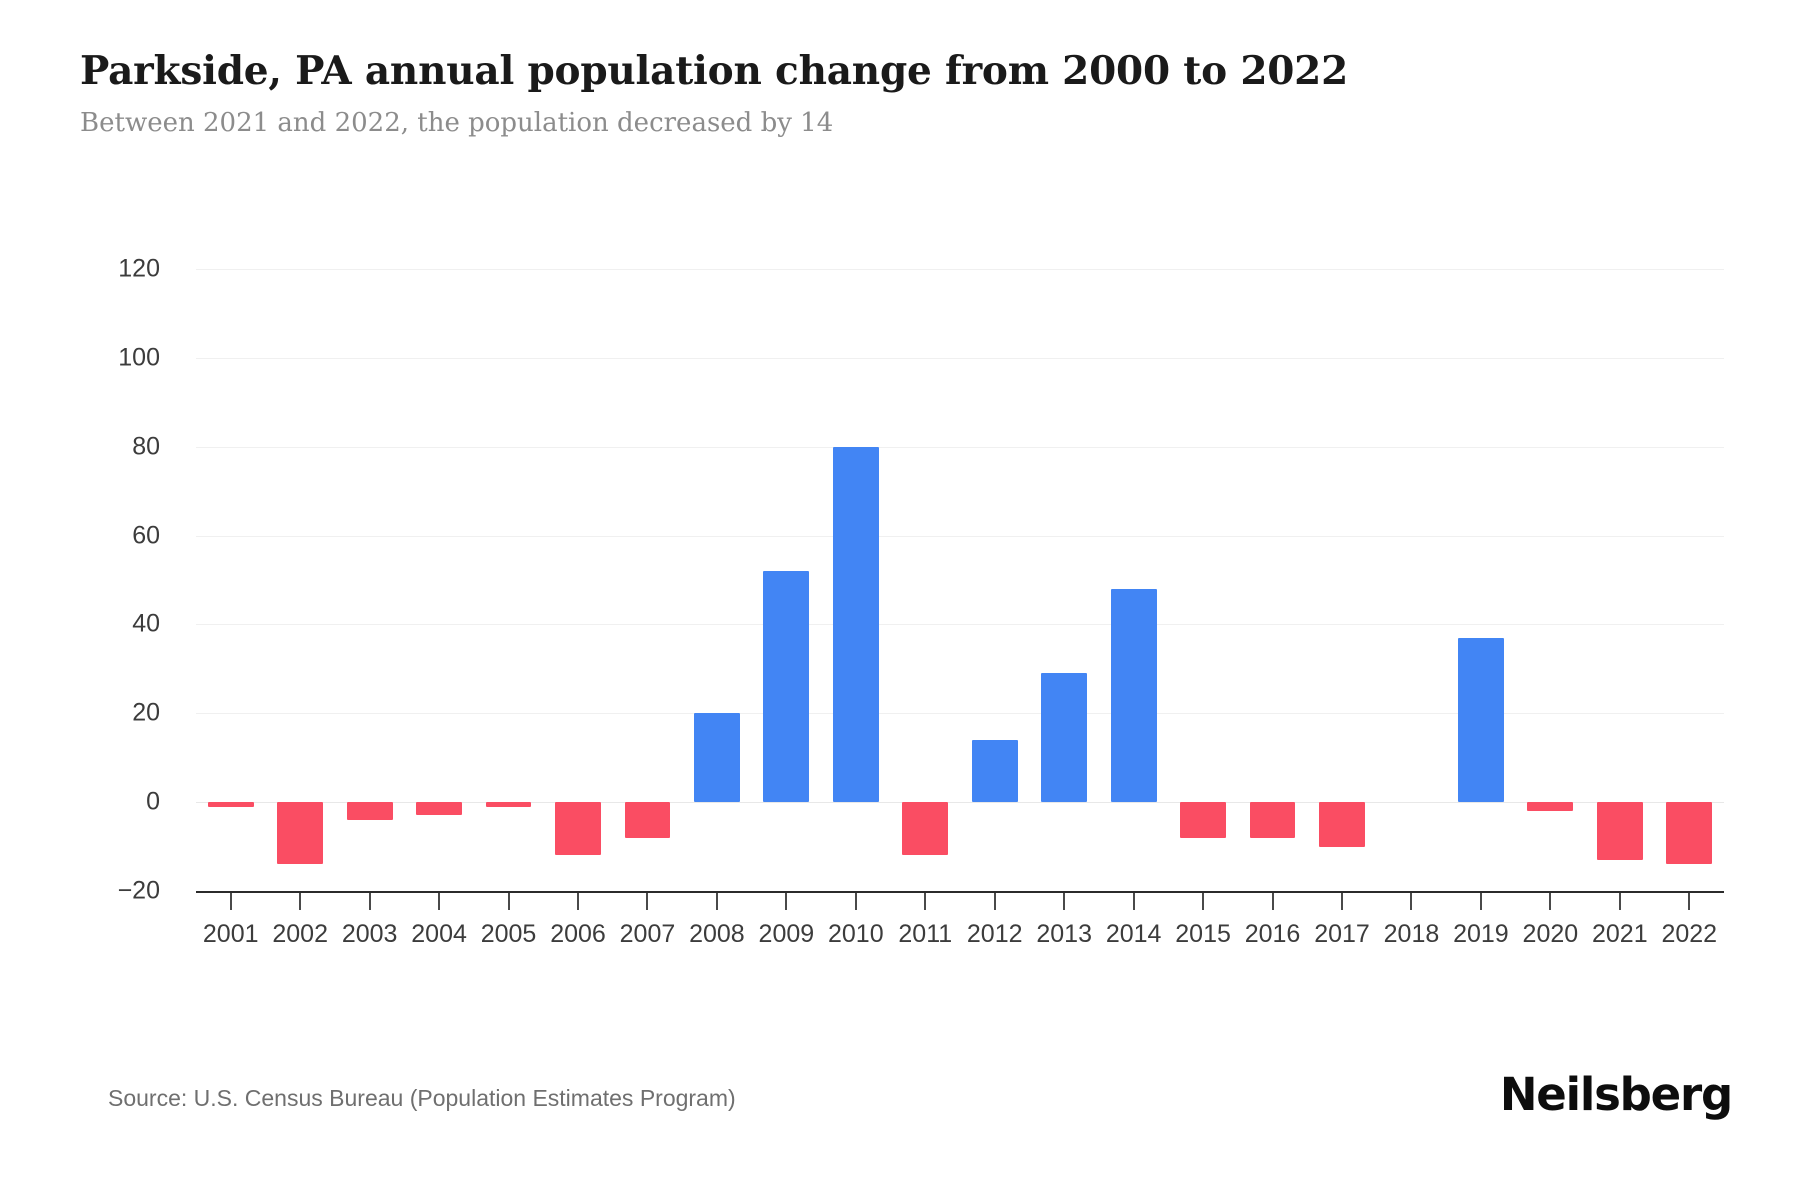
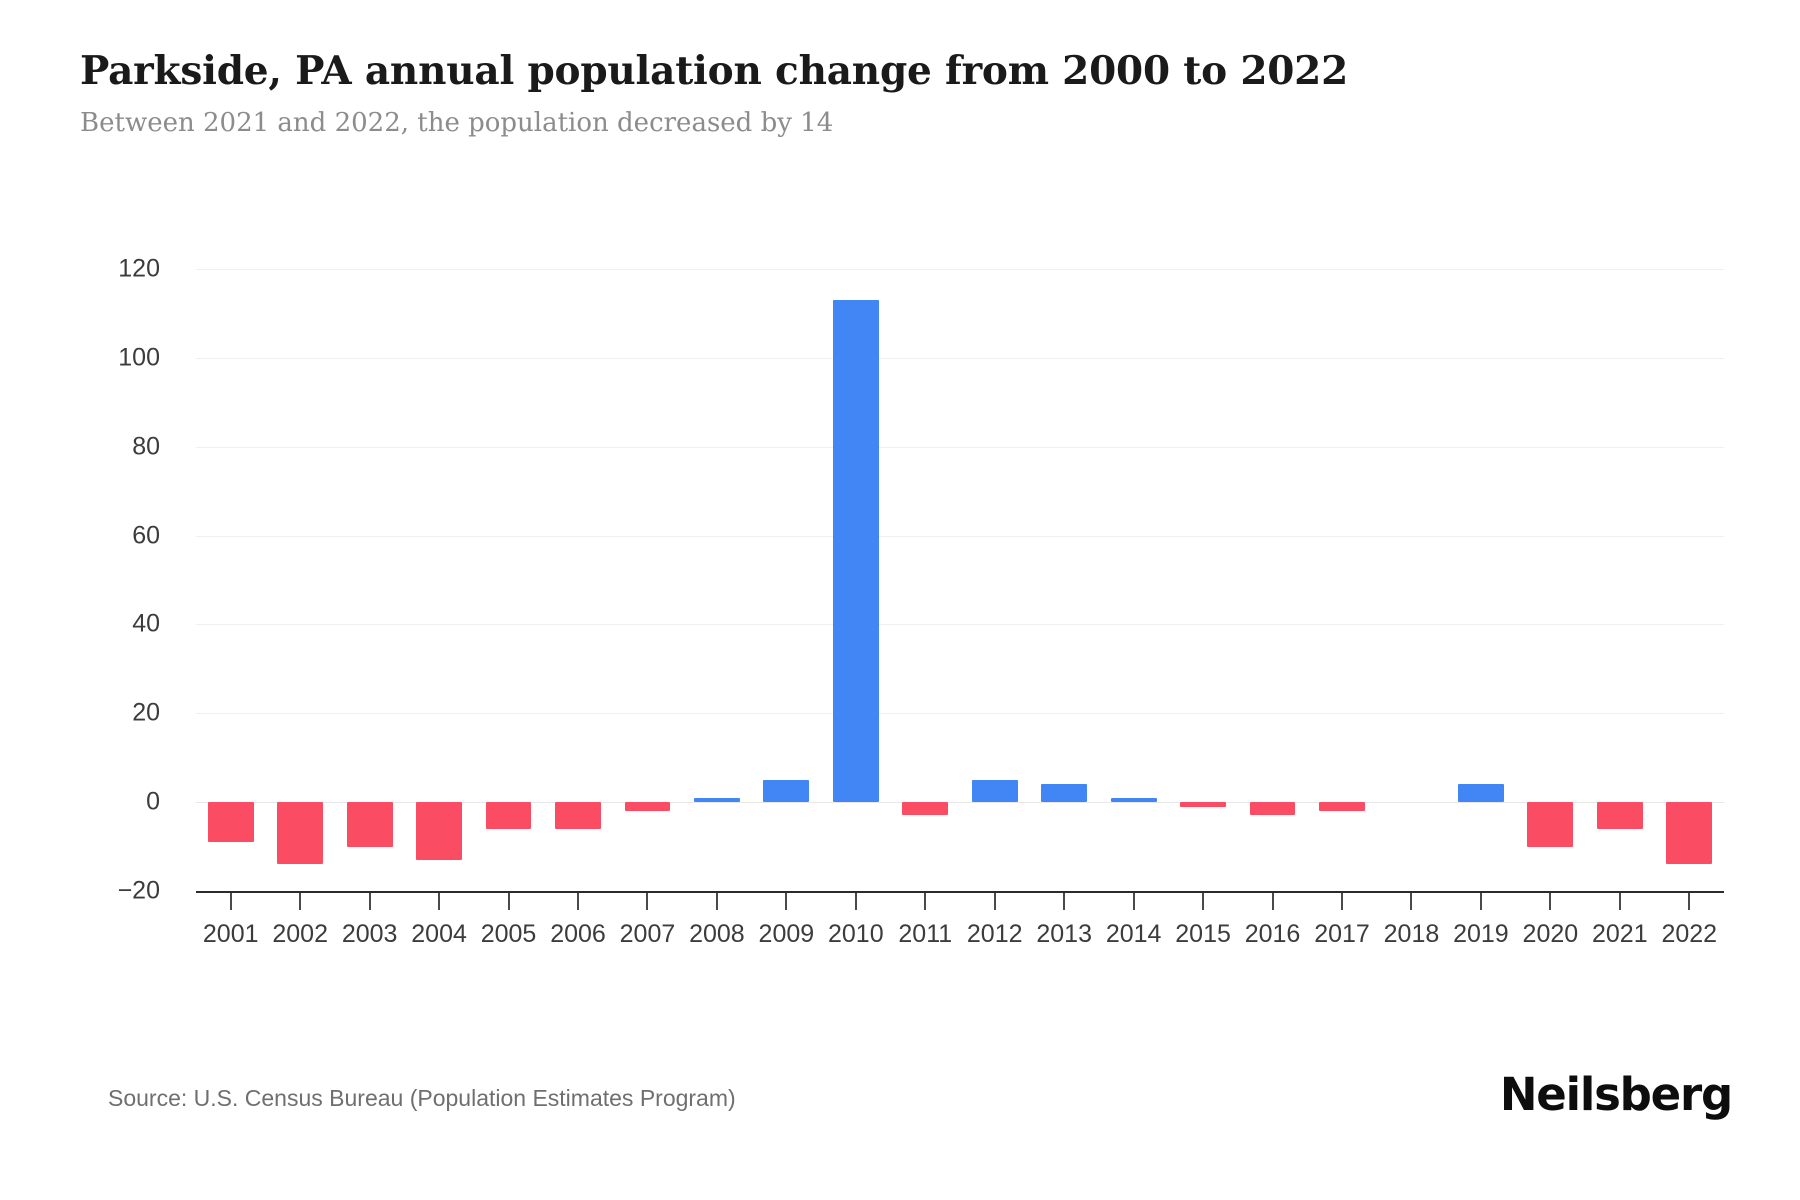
2001: -1 -> -9
2003: -4 -> -10
2004: -3 -> -13
2005: -1 -> -6
2006: -12 -> -6
2007: -8 -> -2
2008: 20 -> 1
2009: 52 -> 5
2010: 80 -> 113
2011: -12 -> -3
2012: 14 -> 5
2013: 29 -> 4
2014: 48 -> 1
2015: -8 -> -1
2016: -8 -> -3
2017: -10 -> -2
2019: 37 -> 4
2020: -2 -> -10
2021: -13 -> -6
